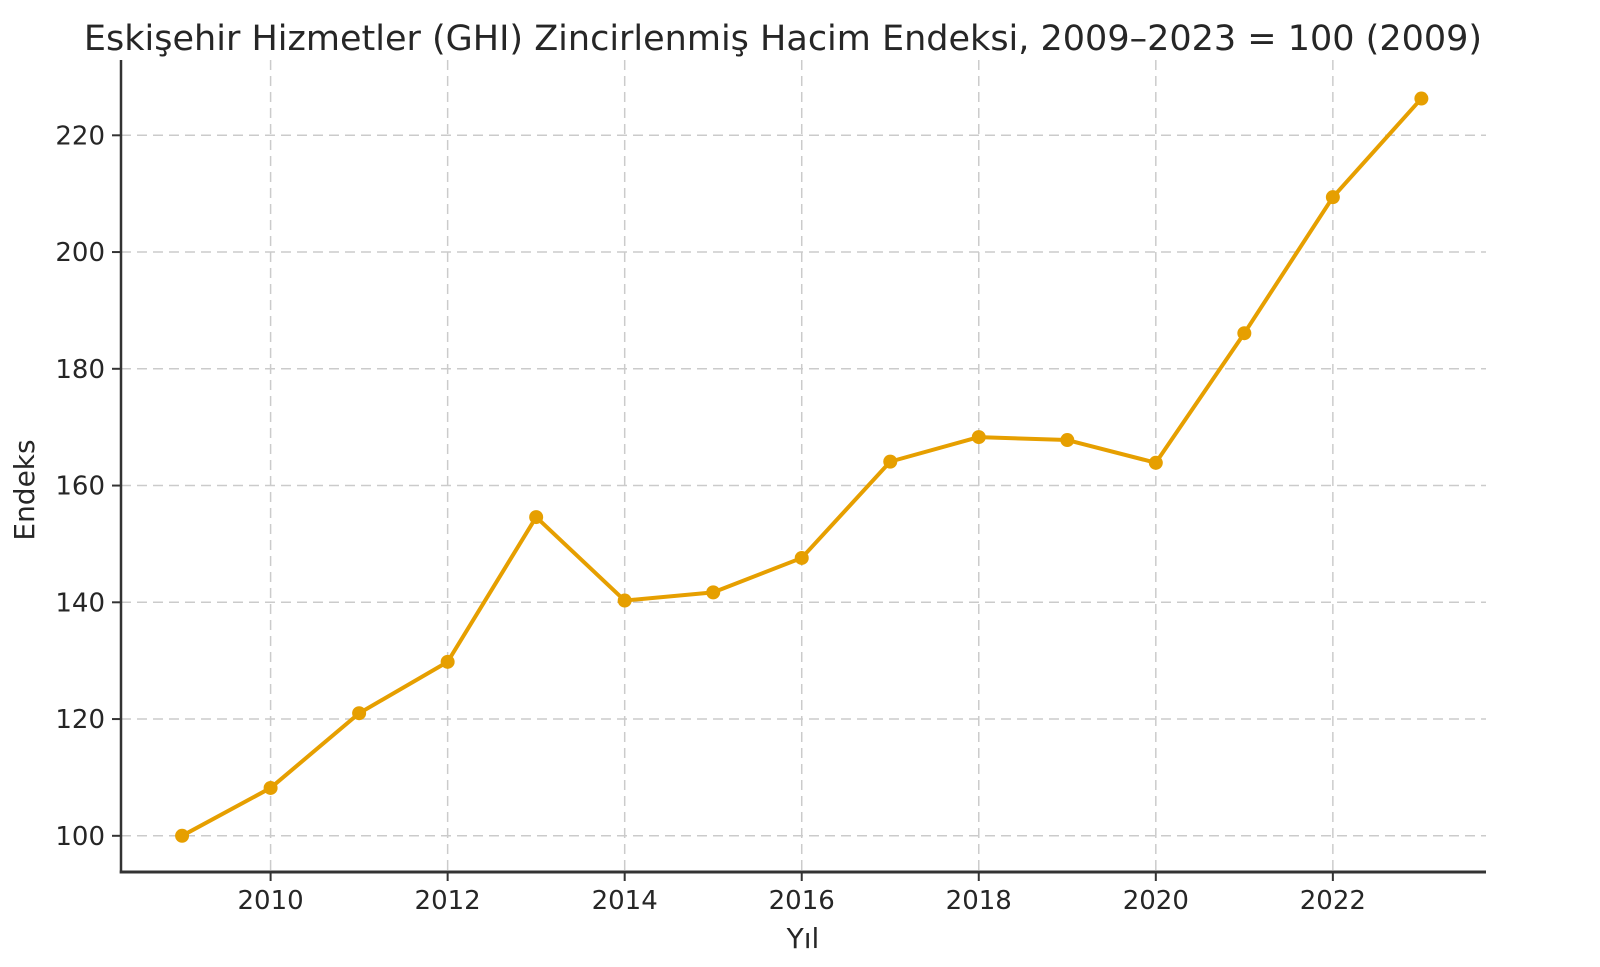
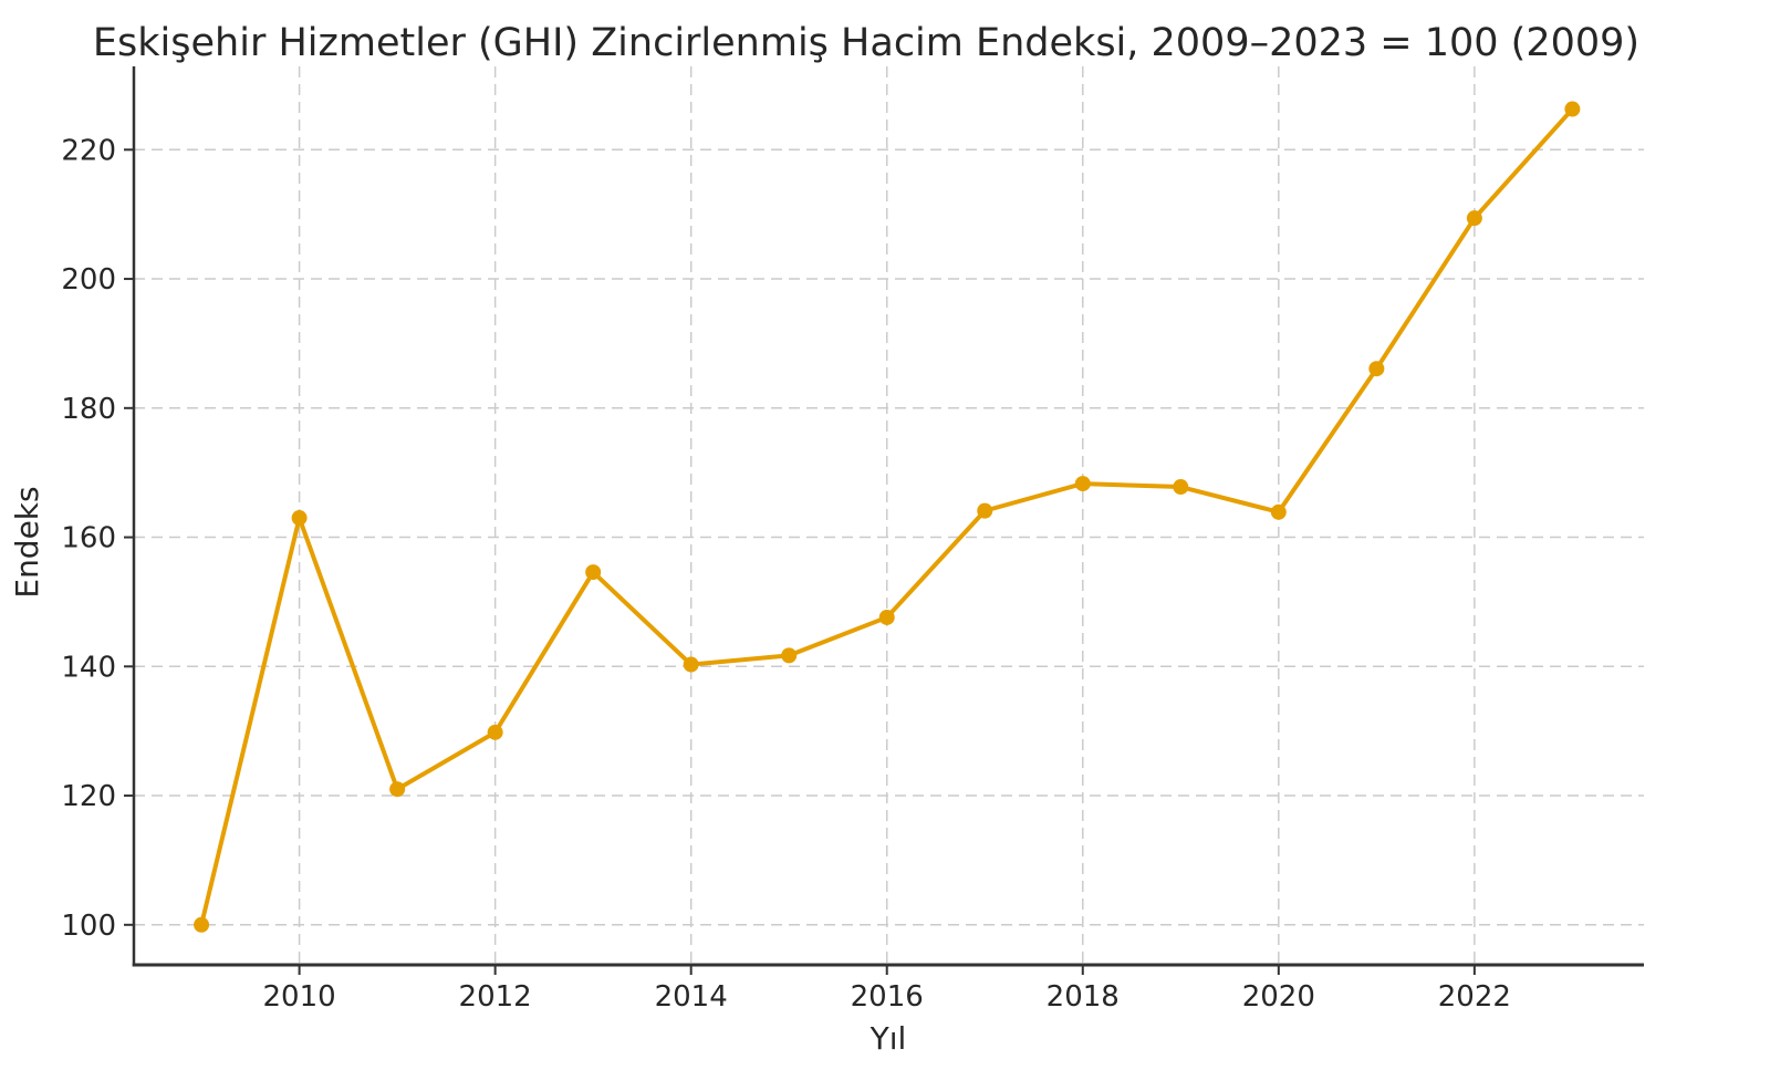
2010: 108 -> 163
